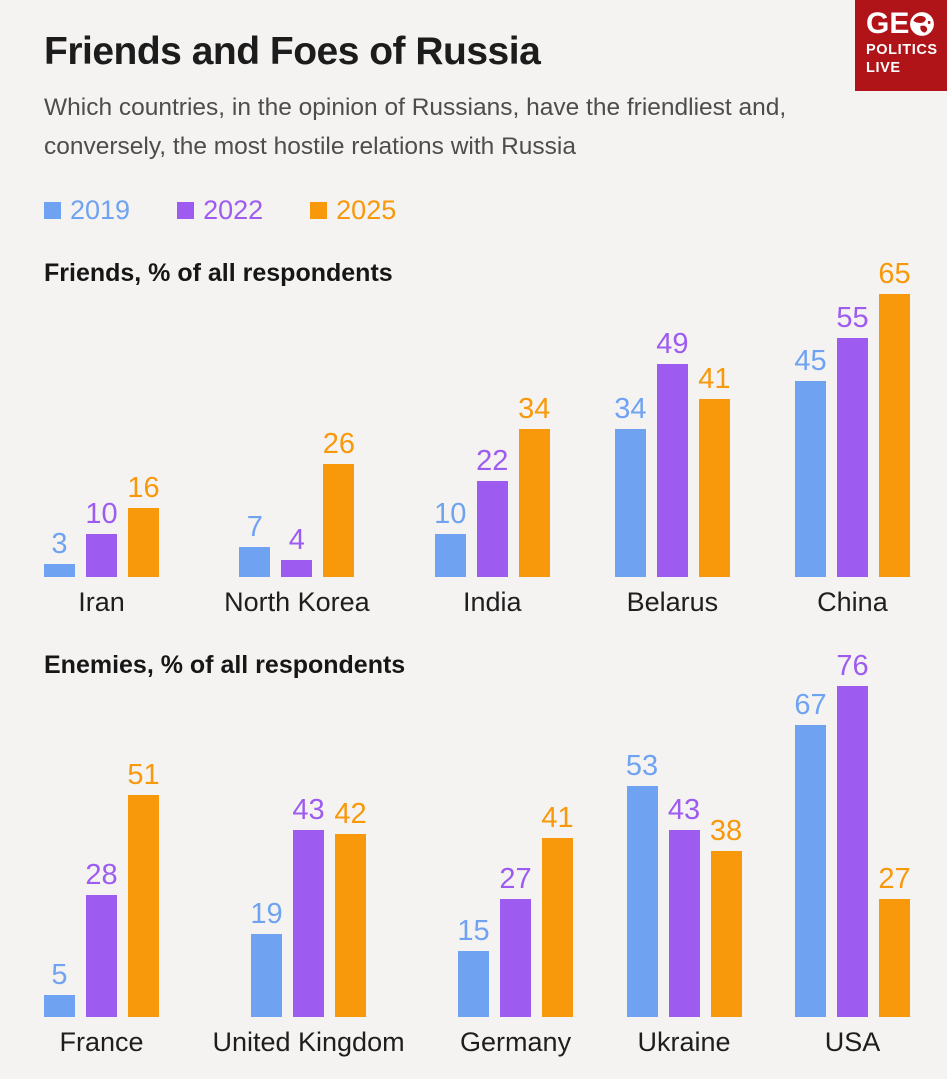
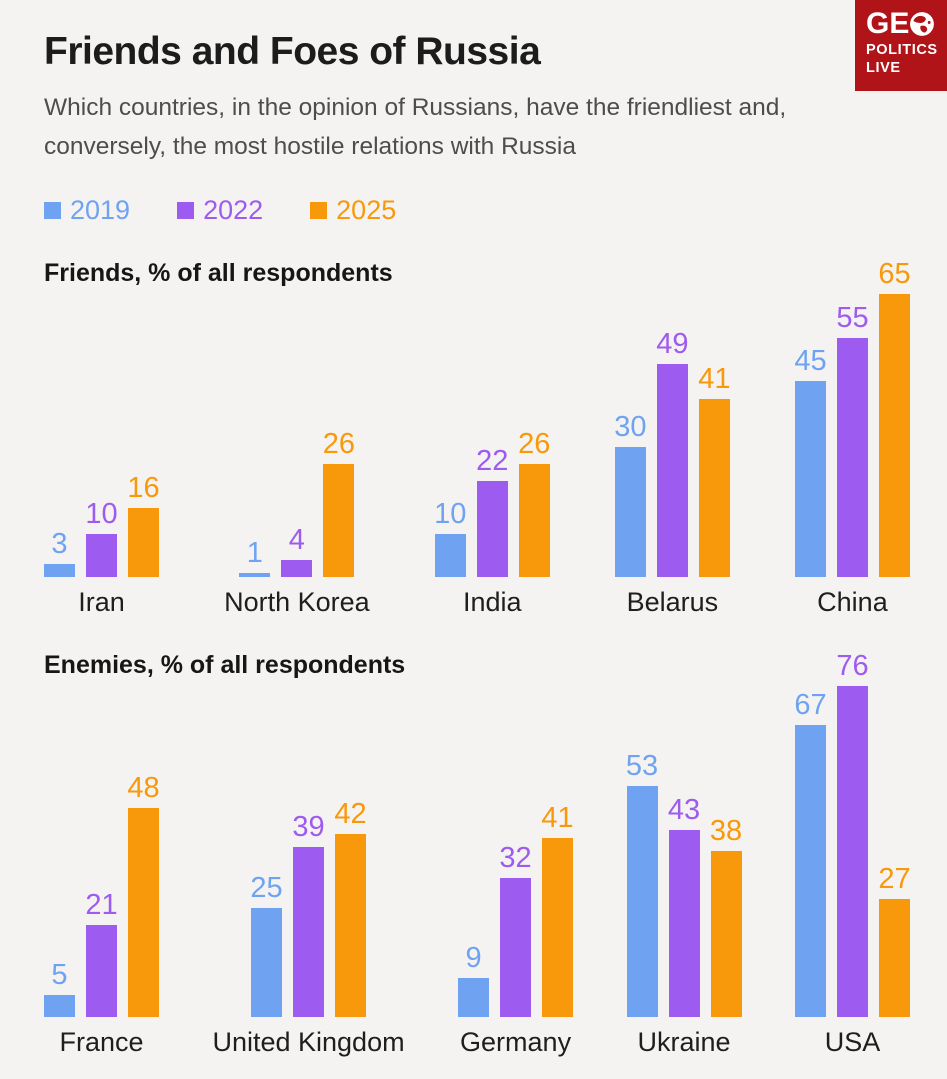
Friends, % of all respondents/2019/North Korea: 7 -> 1
Friends, % of all respondents/2025/India: 34 -> 26
Friends, % of all respondents/2019/Belarus: 34 -> 30
Enemies, % of all respondents/2022/France: 28 -> 21
Enemies, % of all respondents/2025/France: 51 -> 48
Enemies, % of all respondents/2019/United Kingdom: 19 -> 25
Enemies, % of all respondents/2022/United Kingdom: 43 -> 39
Enemies, % of all respondents/2019/Germany: 15 -> 9
Enemies, % of all respondents/2022/Germany: 27 -> 32
